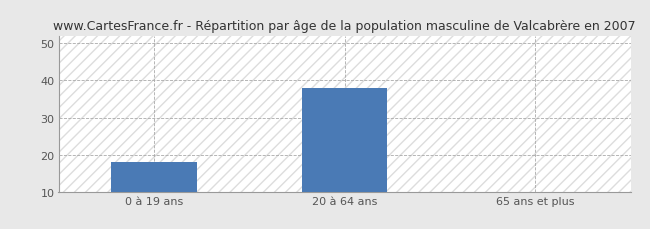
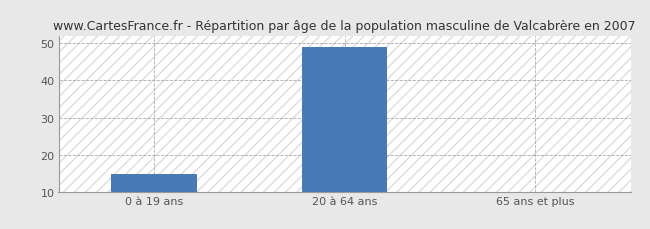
0 à 19 ans: 18 -> 15
20 à 64 ans: 38 -> 49
